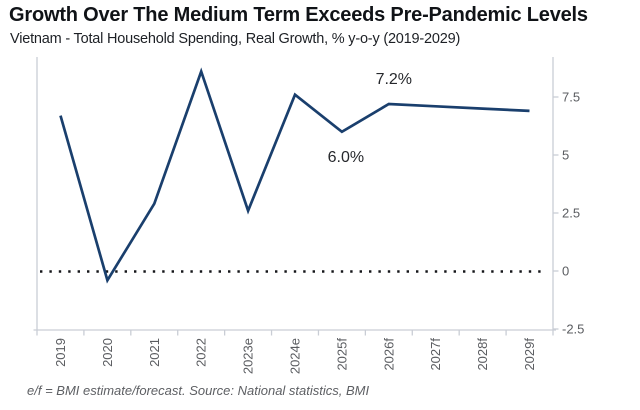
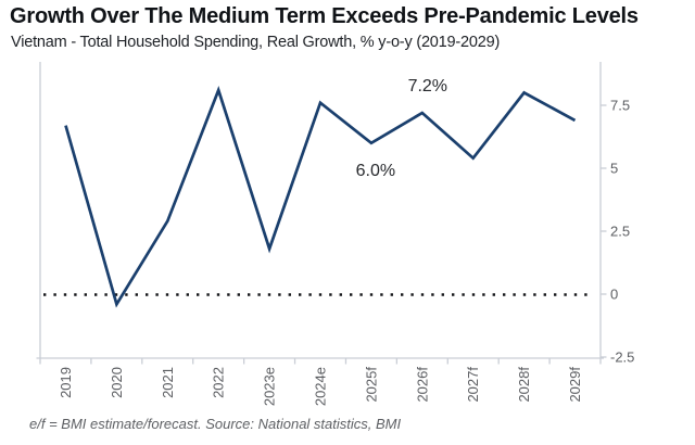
2022: 8.6 -> 8.1
2023e: 2.6 -> 1.8
2027f: 7.1 -> 5.4
2028f: 7.0 -> 8.0
